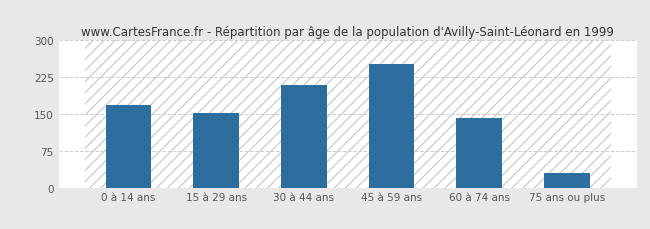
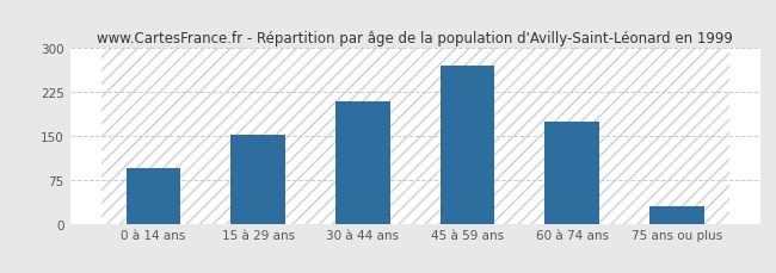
0 à 14 ans: 168 -> 95
45 à 59 ans: 252 -> 270
60 à 74 ans: 142 -> 175
